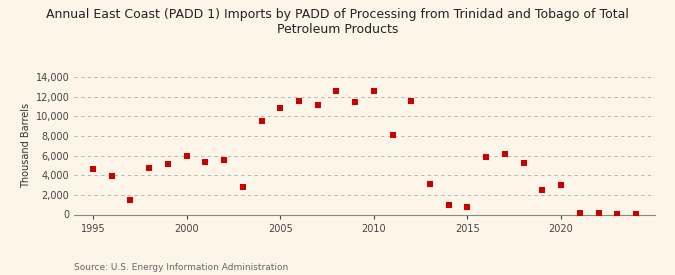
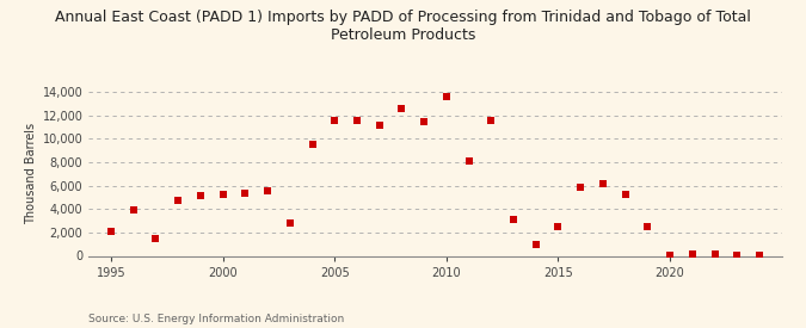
1995: 4,600 -> 2,100
2000: 6,000 -> 5,200
2005: 10,800 -> 11,600
2010: 12,600 -> 13,600
2015: 800 -> 2,500
2020: 3,000 -> 100
